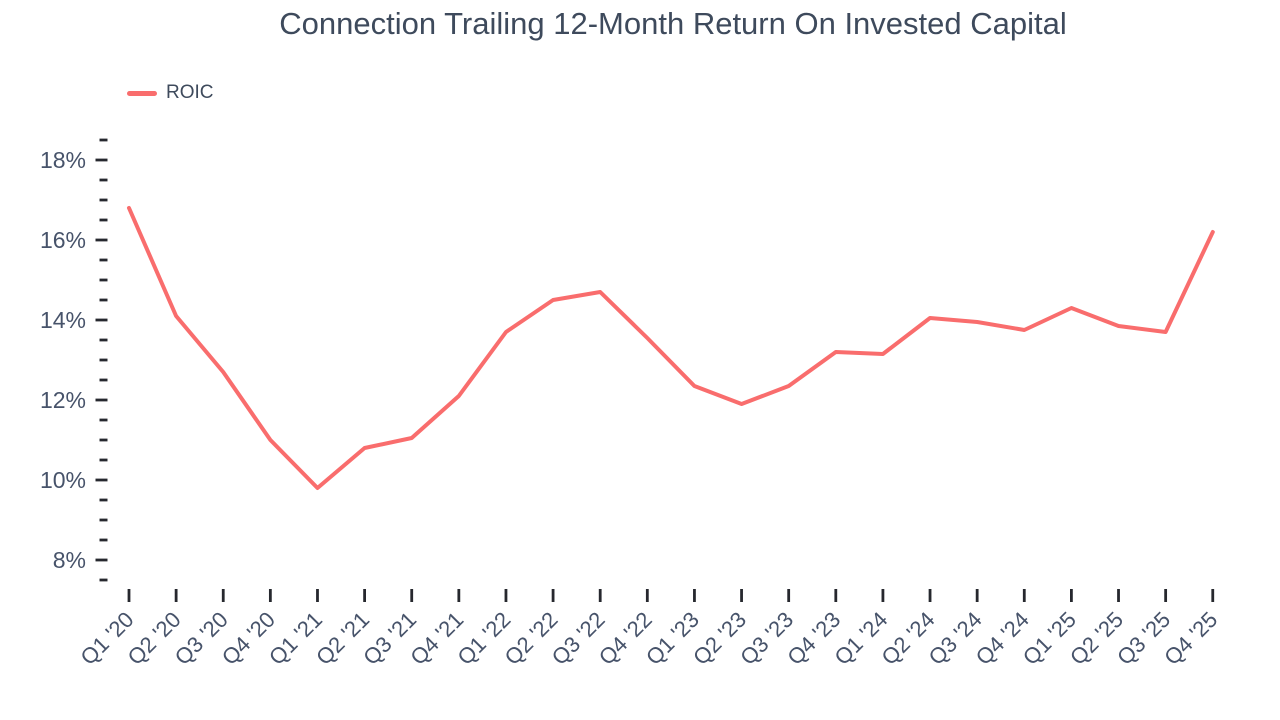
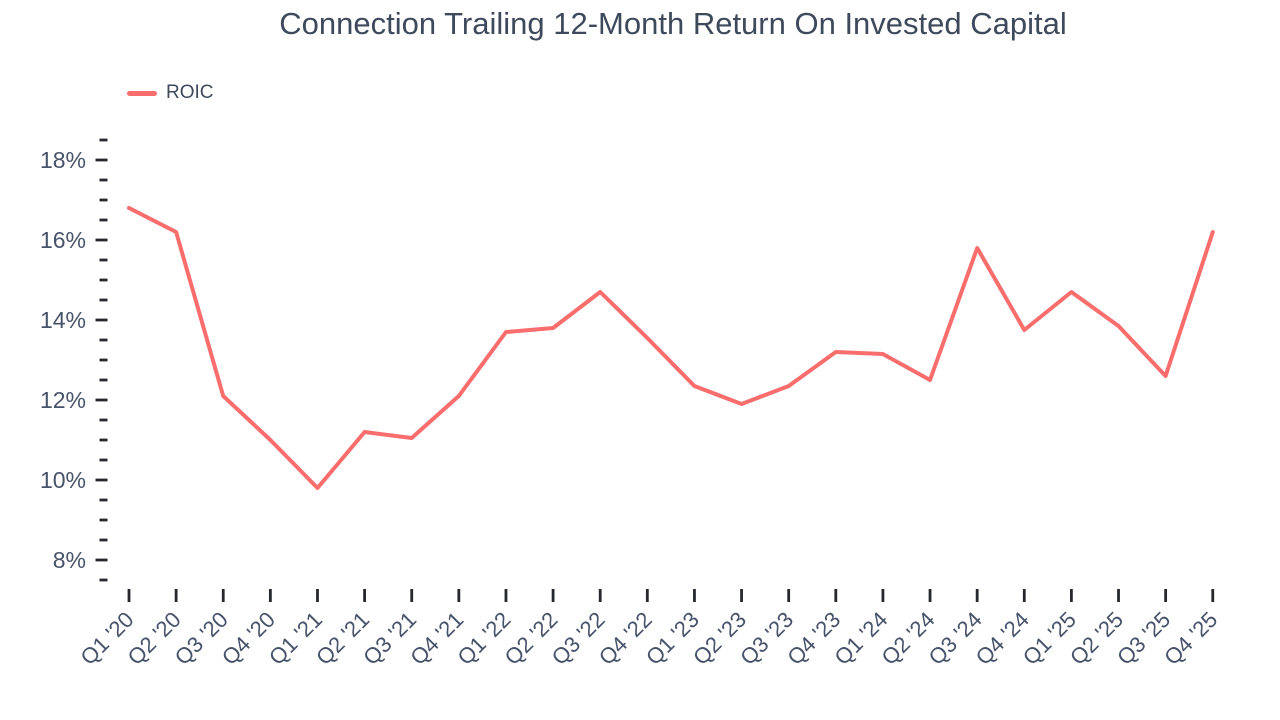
Q2 '20: 14.1% -> 16.2%
Q3 '20: 12.7% -> 12.1%
Q2 '21: 10.8% -> 11.2%
Q2 '22: 14.5% -> 13.8%
Q2 '24: 14.1% -> 12.5%
Q3 '24: 13.9% -> 15.8%
Q1 '25: 14.3% -> 14.7%
Q3 '25: 13.7% -> 12.6%
